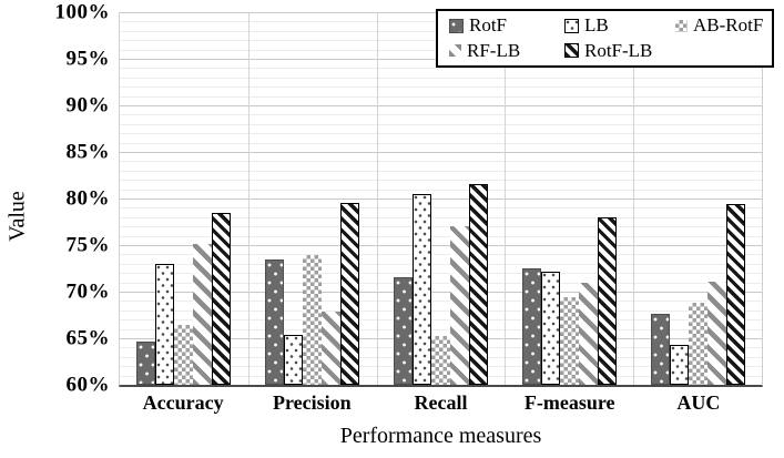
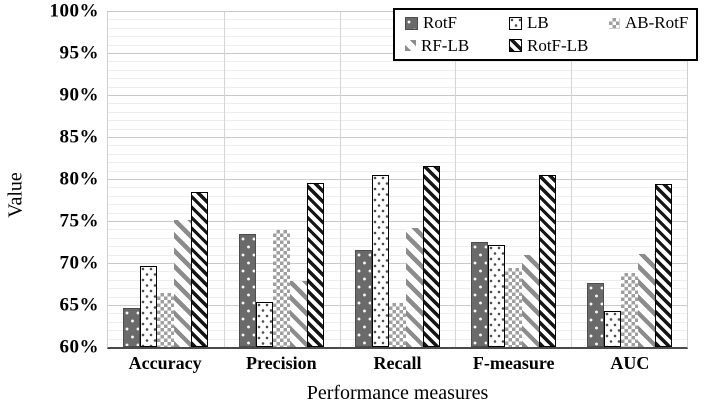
LB/Accuracy: 73% -> 70%
RF-LB/Recall: 77% -> 74%
RotF-LB/F-measure: 78% -> 80%
